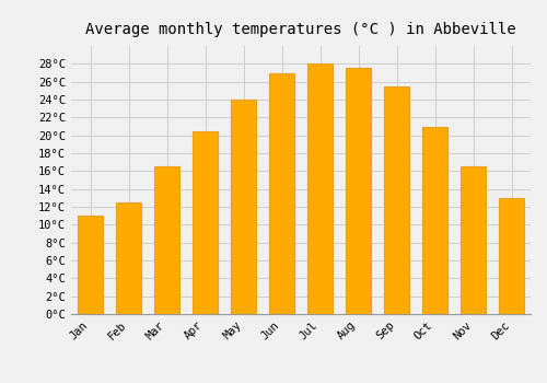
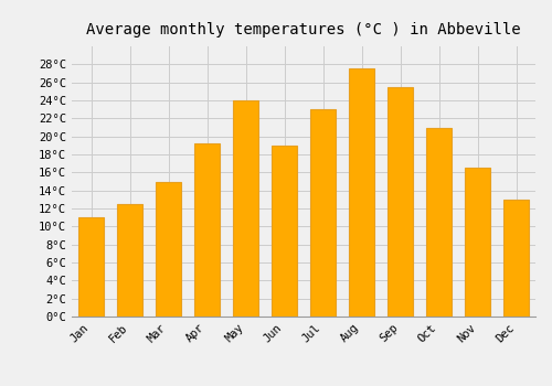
Mar: 16.5°C -> 15.0°C
Apr: 20.5°C -> 19.2°C
Jun: 27.0°C -> 19.0°C
Jul: 28.0°C -> 23.0°C
